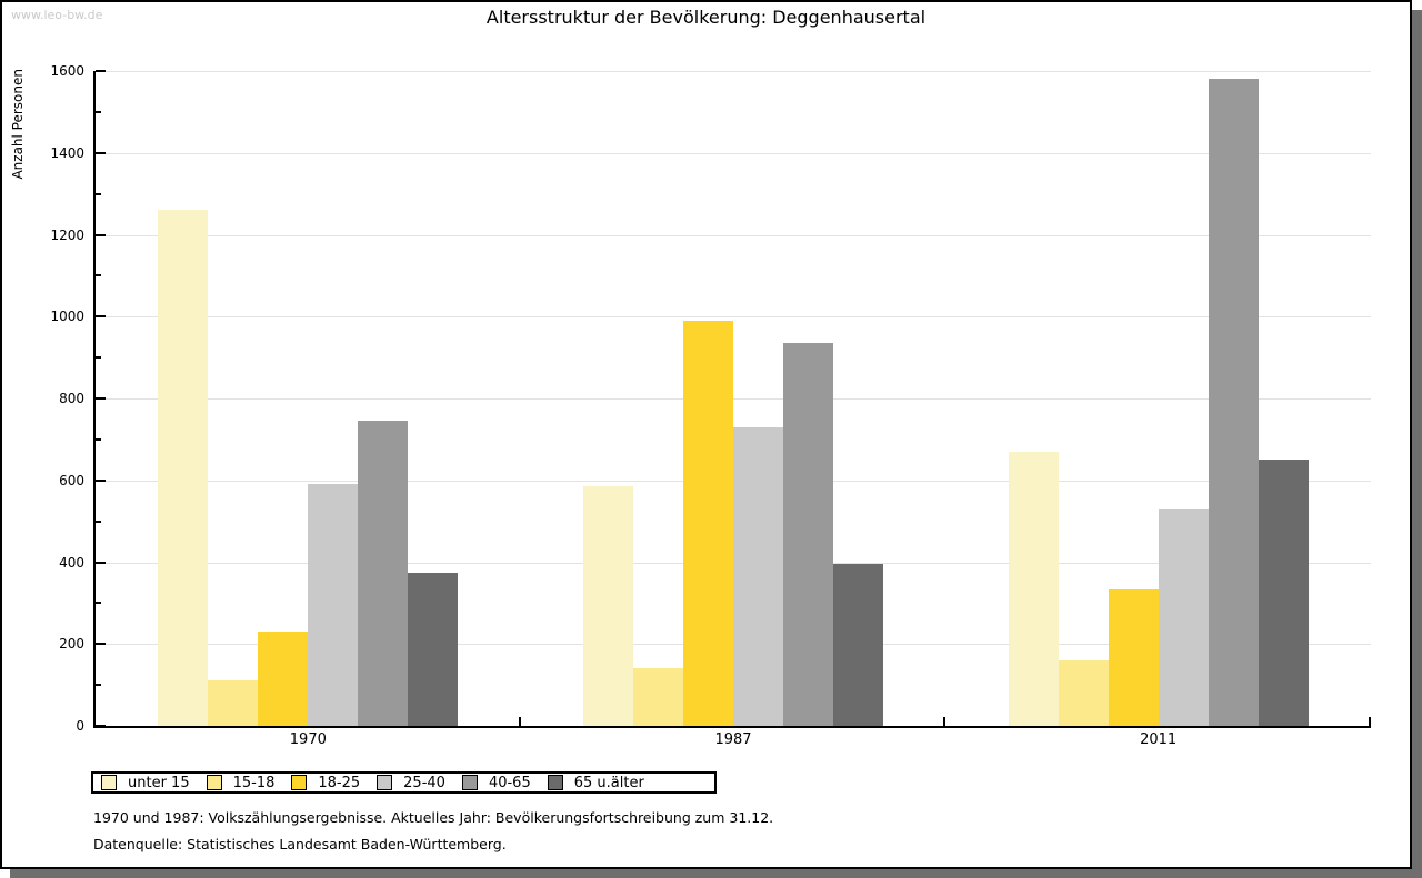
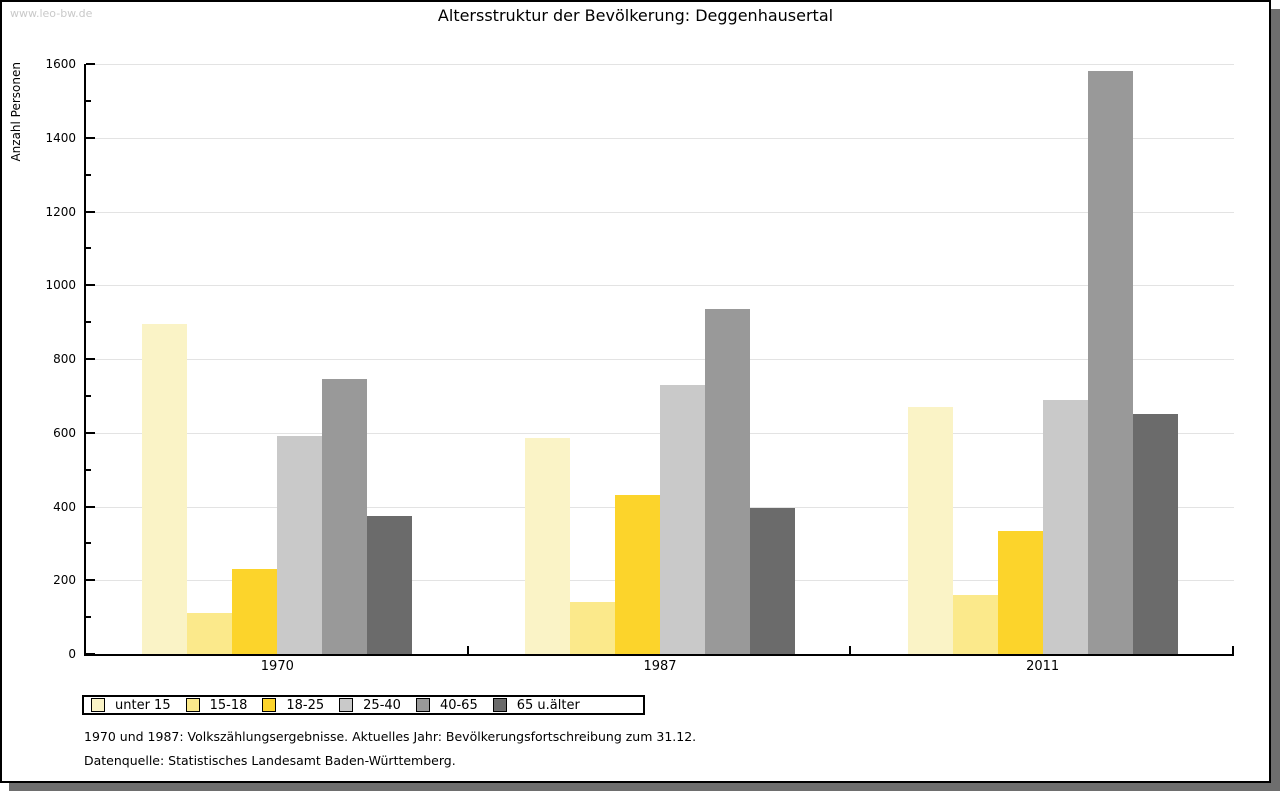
unter 15/1970: 1260 -> 900
18-25/1987: 990 -> 430
25-40/2011: 530 -> 690
